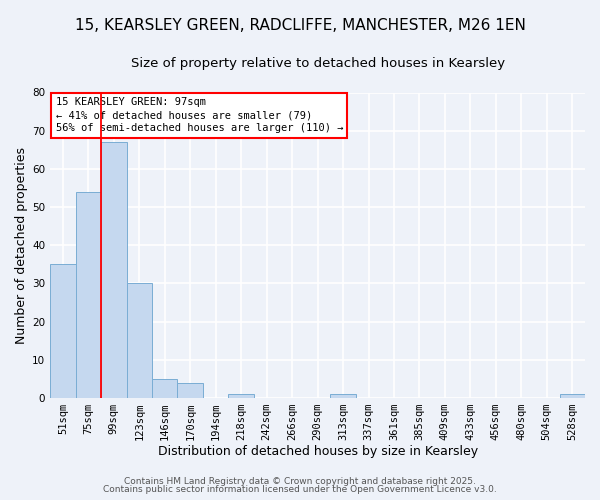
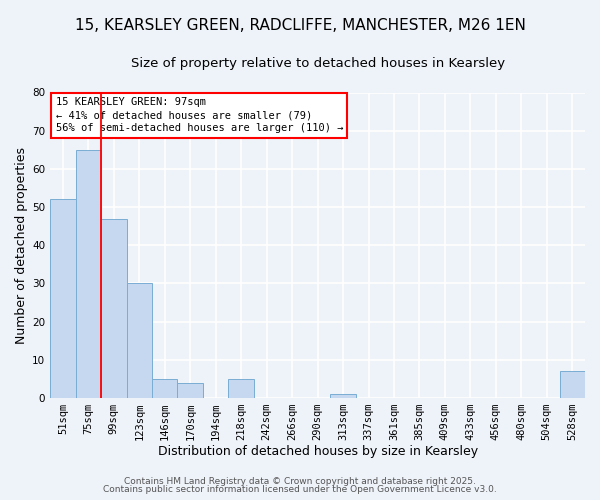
51sqm: 35 -> 52
75sqm: 54 -> 65
99sqm: 67 -> 47
218sqm: 1 -> 5
528sqm: 1 -> 7
